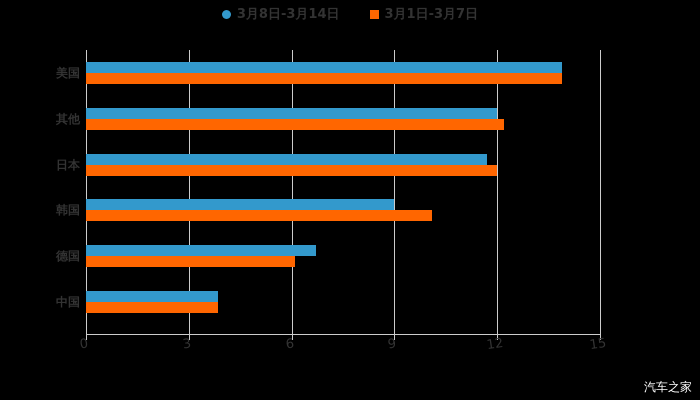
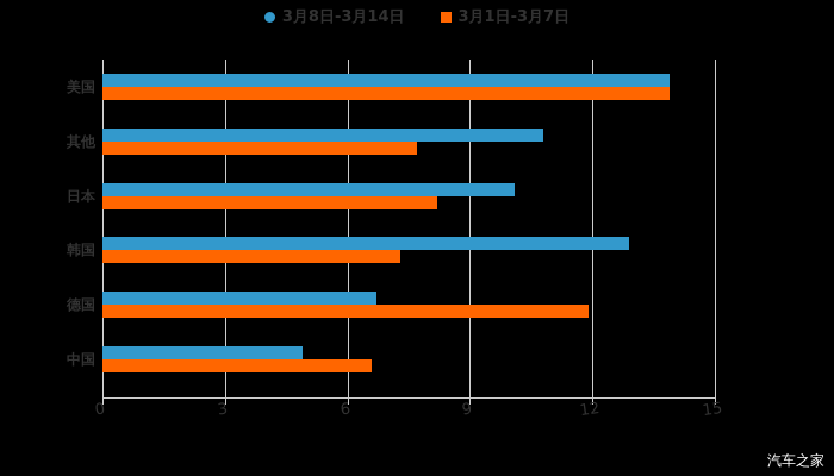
3月8日-3月14日/其他: 12.0 -> 10.8
3月1日-3月7日/其他: 12.2 -> 7.7
3月8日-3月14日/日本: 11.7 -> 10.1
3月1日-3月7日/日本: 12.0 -> 8.2
3月8日-3月14日/韩国: 9.0 -> 12.9
3月1日-3月7日/韩国: 10.1 -> 7.3
3月1日-3月7日/德国: 6.1 -> 11.9
3月8日-3月14日/中国: 3.9 -> 4.9
3月1日-3月7日/中国: 3.9 -> 6.6
